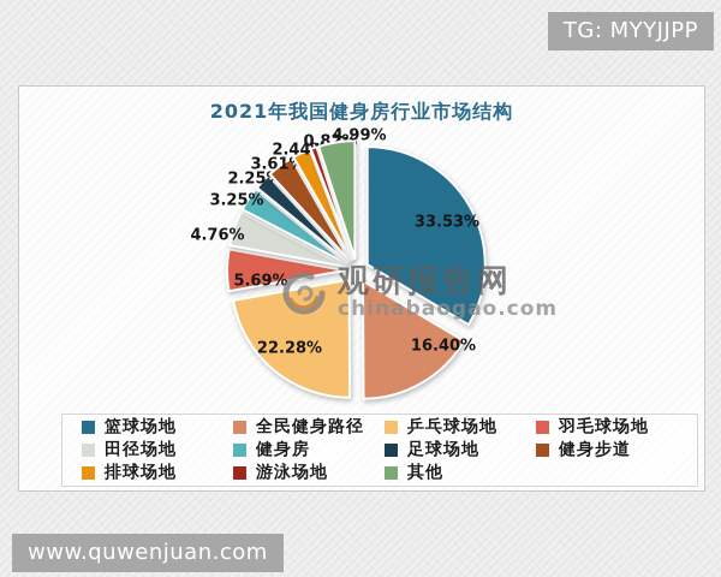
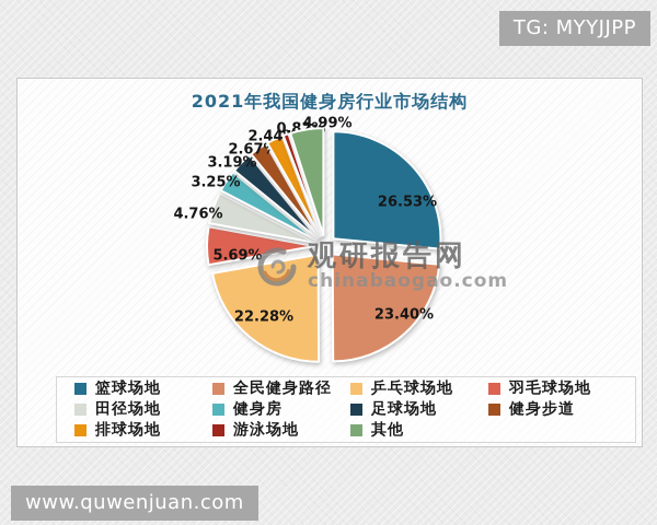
篮球场地: 33.53% -> 26.53%
全民健身路径: 16.40% -> 23.40%
足球场地: 2.25% -> 3.19%
健身步道: 3.61% -> 2.67%
